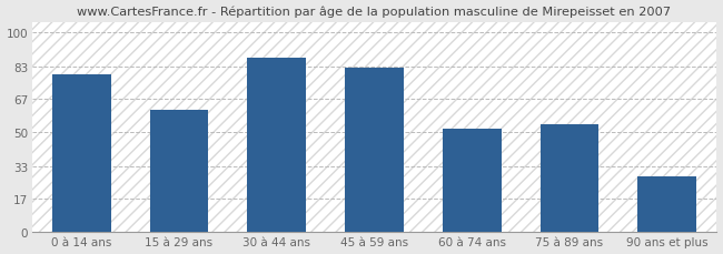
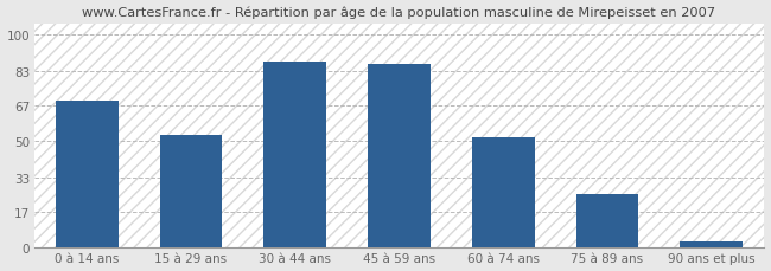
0 à 14 ans: 79 -> 69
15 à 29 ans: 61 -> 53
45 à 59 ans: 82 -> 86
75 à 89 ans: 54 -> 25
90 ans et plus: 28 -> 3
